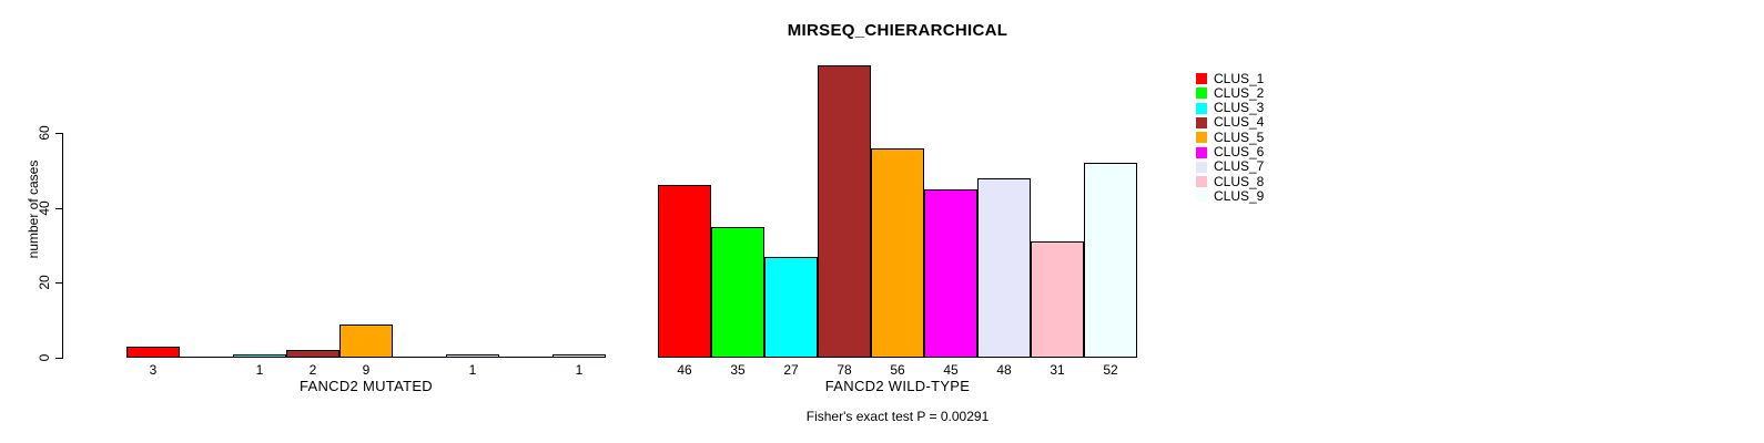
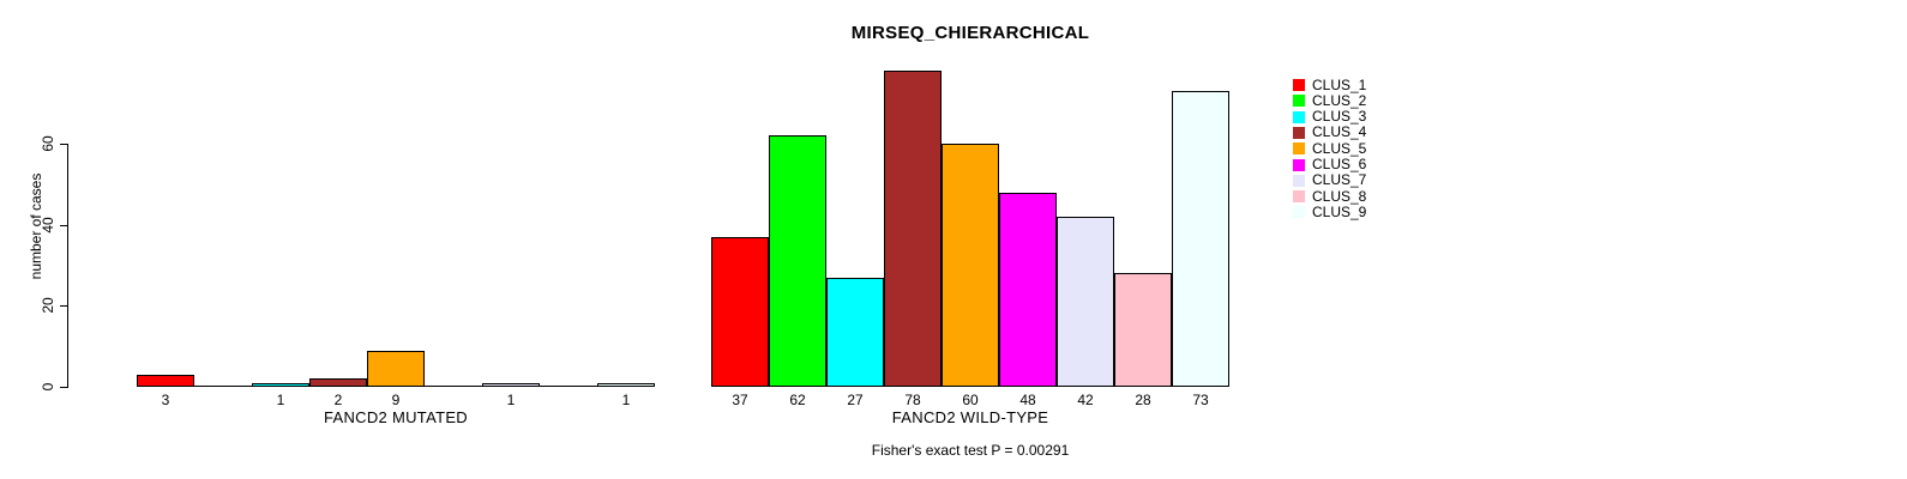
CLUS_1/FANCD2 WILD-TYPE: 46 -> 37
CLUS_2/FANCD2 WILD-TYPE: 35 -> 62
CLUS_5/FANCD2 WILD-TYPE: 56 -> 60
CLUS_6/FANCD2 WILD-TYPE: 45 -> 48
CLUS_7/FANCD2 WILD-TYPE: 48 -> 42
CLUS_8/FANCD2 WILD-TYPE: 31 -> 28
CLUS_9/FANCD2 WILD-TYPE: 52 -> 73
